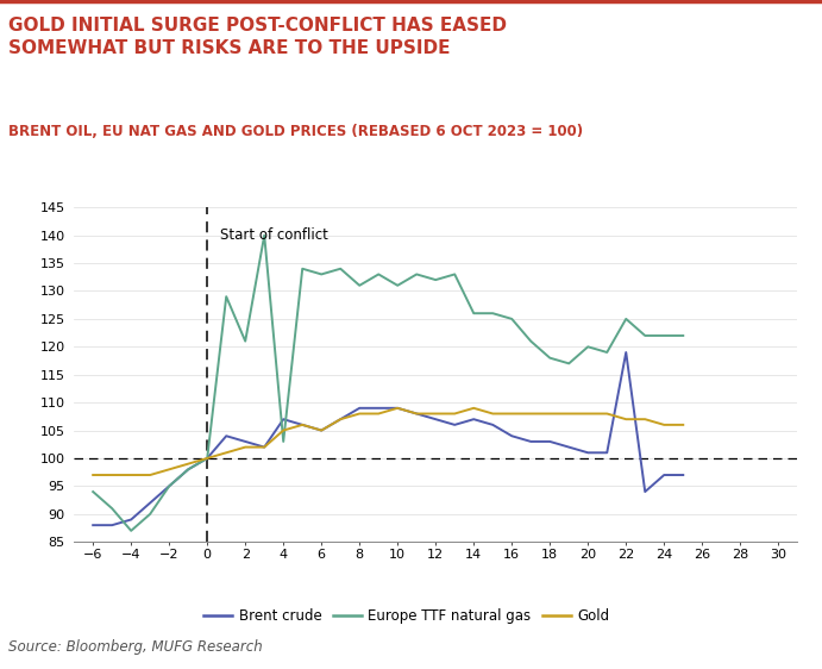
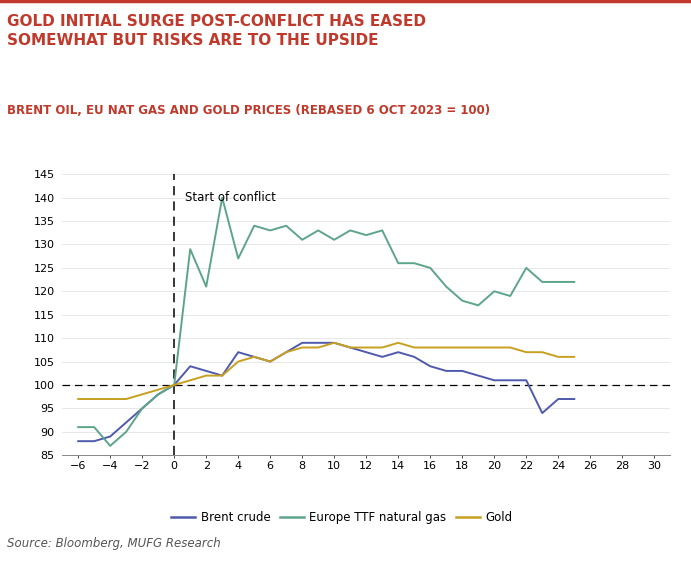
Europe TTF natural gas/−6: 94 -> 91
Europe TTF natural gas/4: 103 -> 127
Brent crude/22: 119 -> 101
